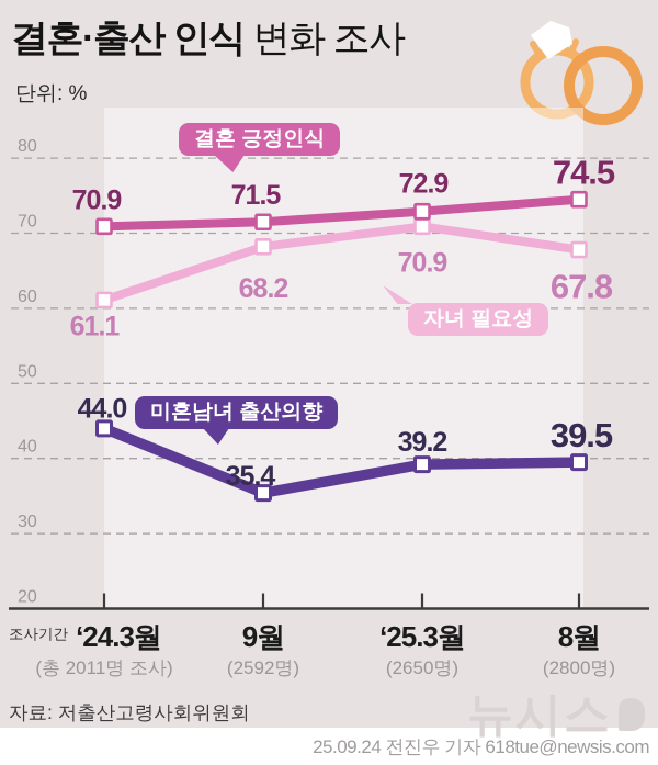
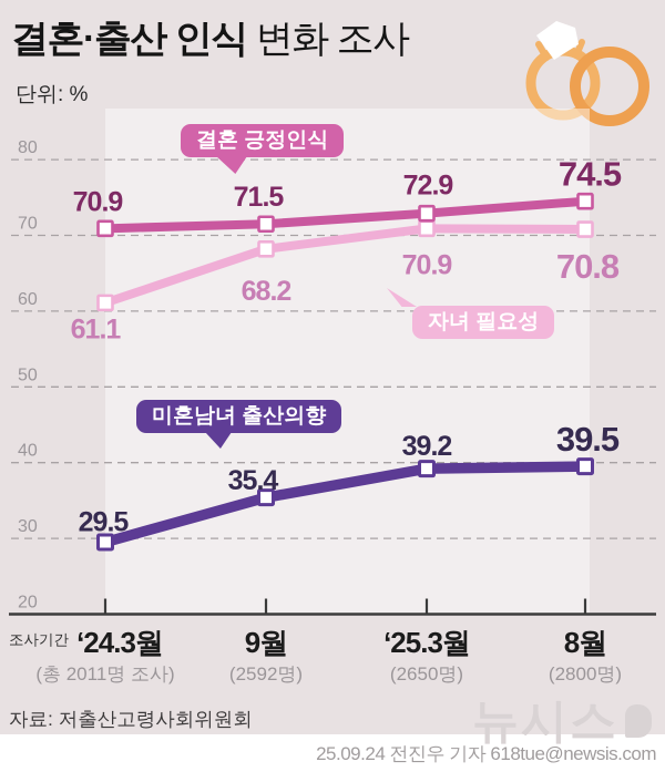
미혼남녀 출산의향/‘24.3월: 44.0 -> 29.5
자녀 필요성/8월: 67.8 -> 70.8
